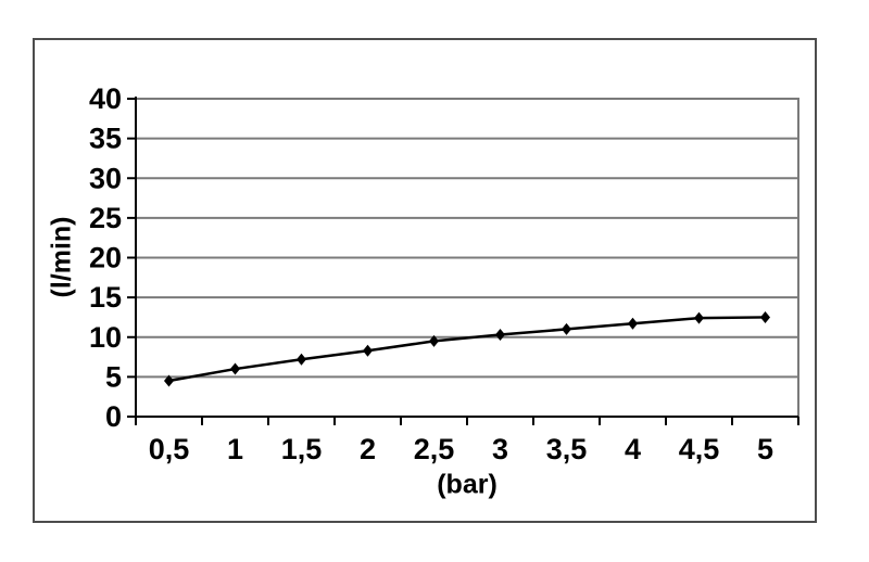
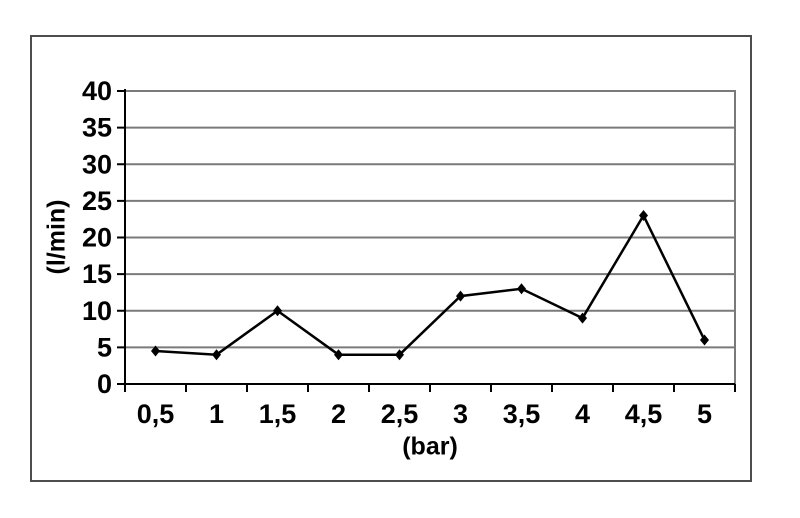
1: 6 -> 4
1,5: 7 -> 10
2: 8 -> 4
2,5: 10 -> 4
3: 10 -> 12
3,5: 11 -> 13
4: 12 -> 9
4,5: 12 -> 23
5: 12 -> 6
